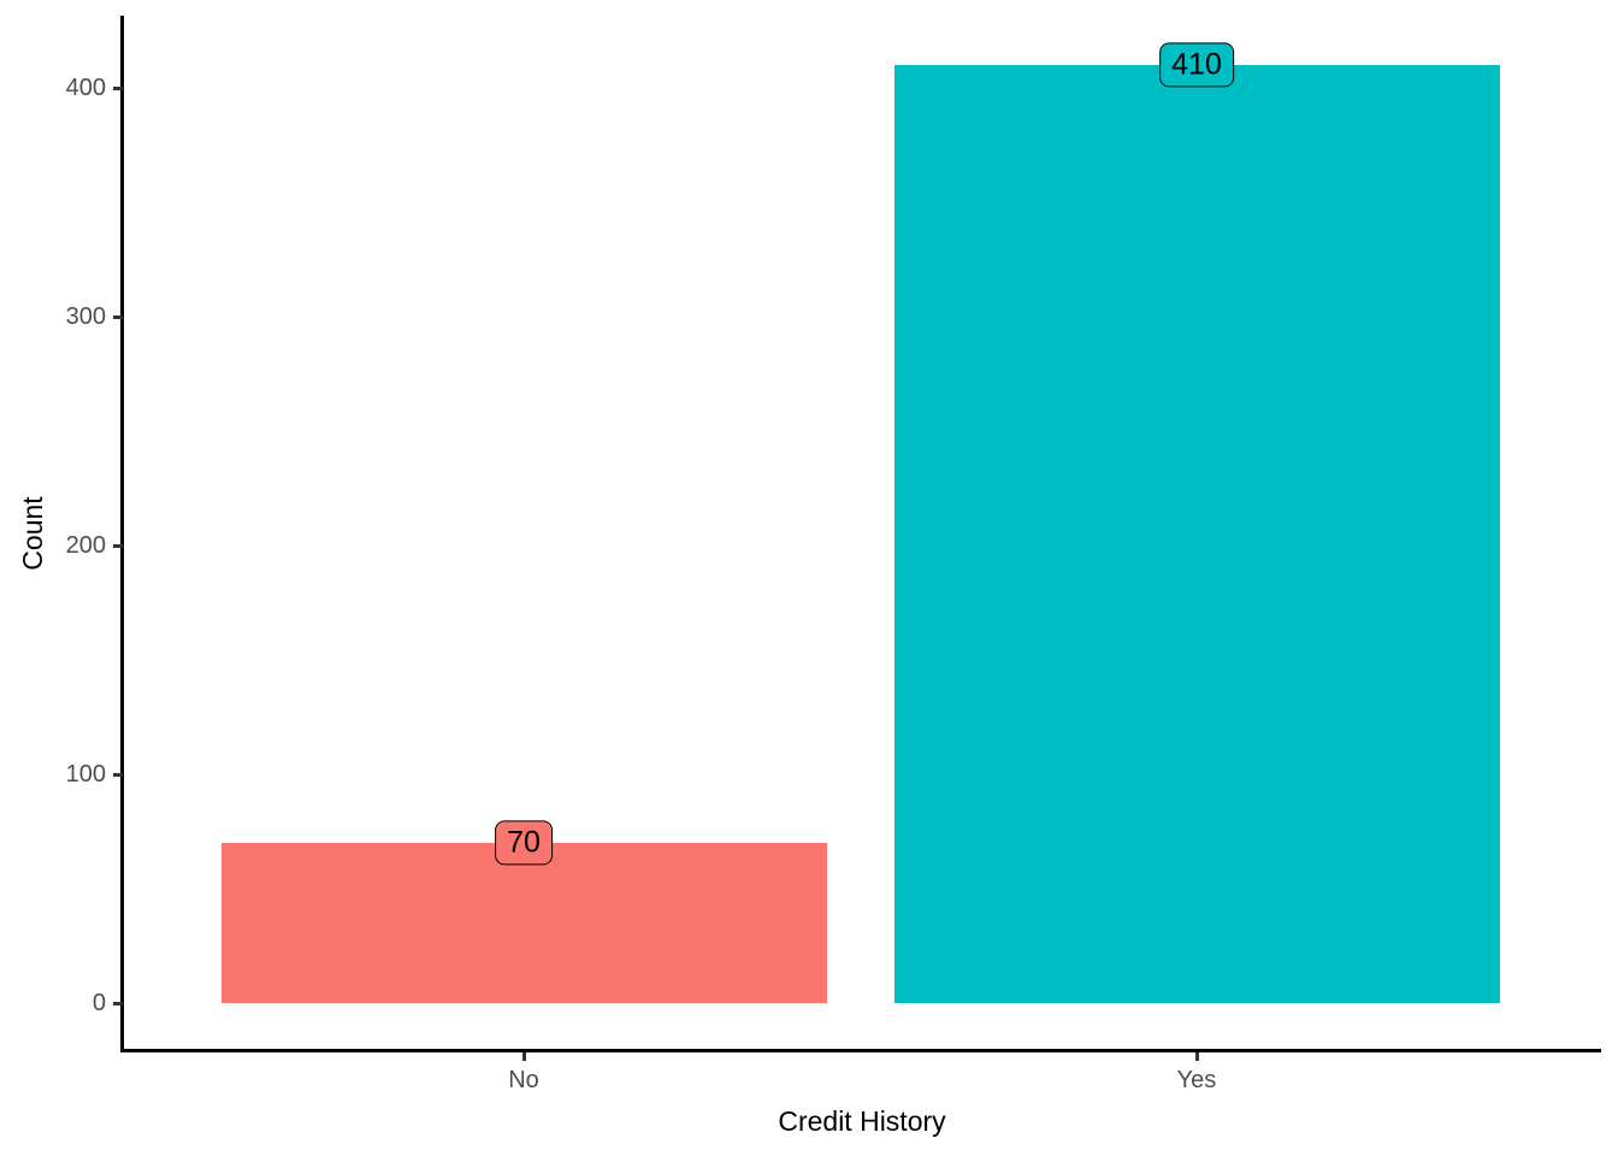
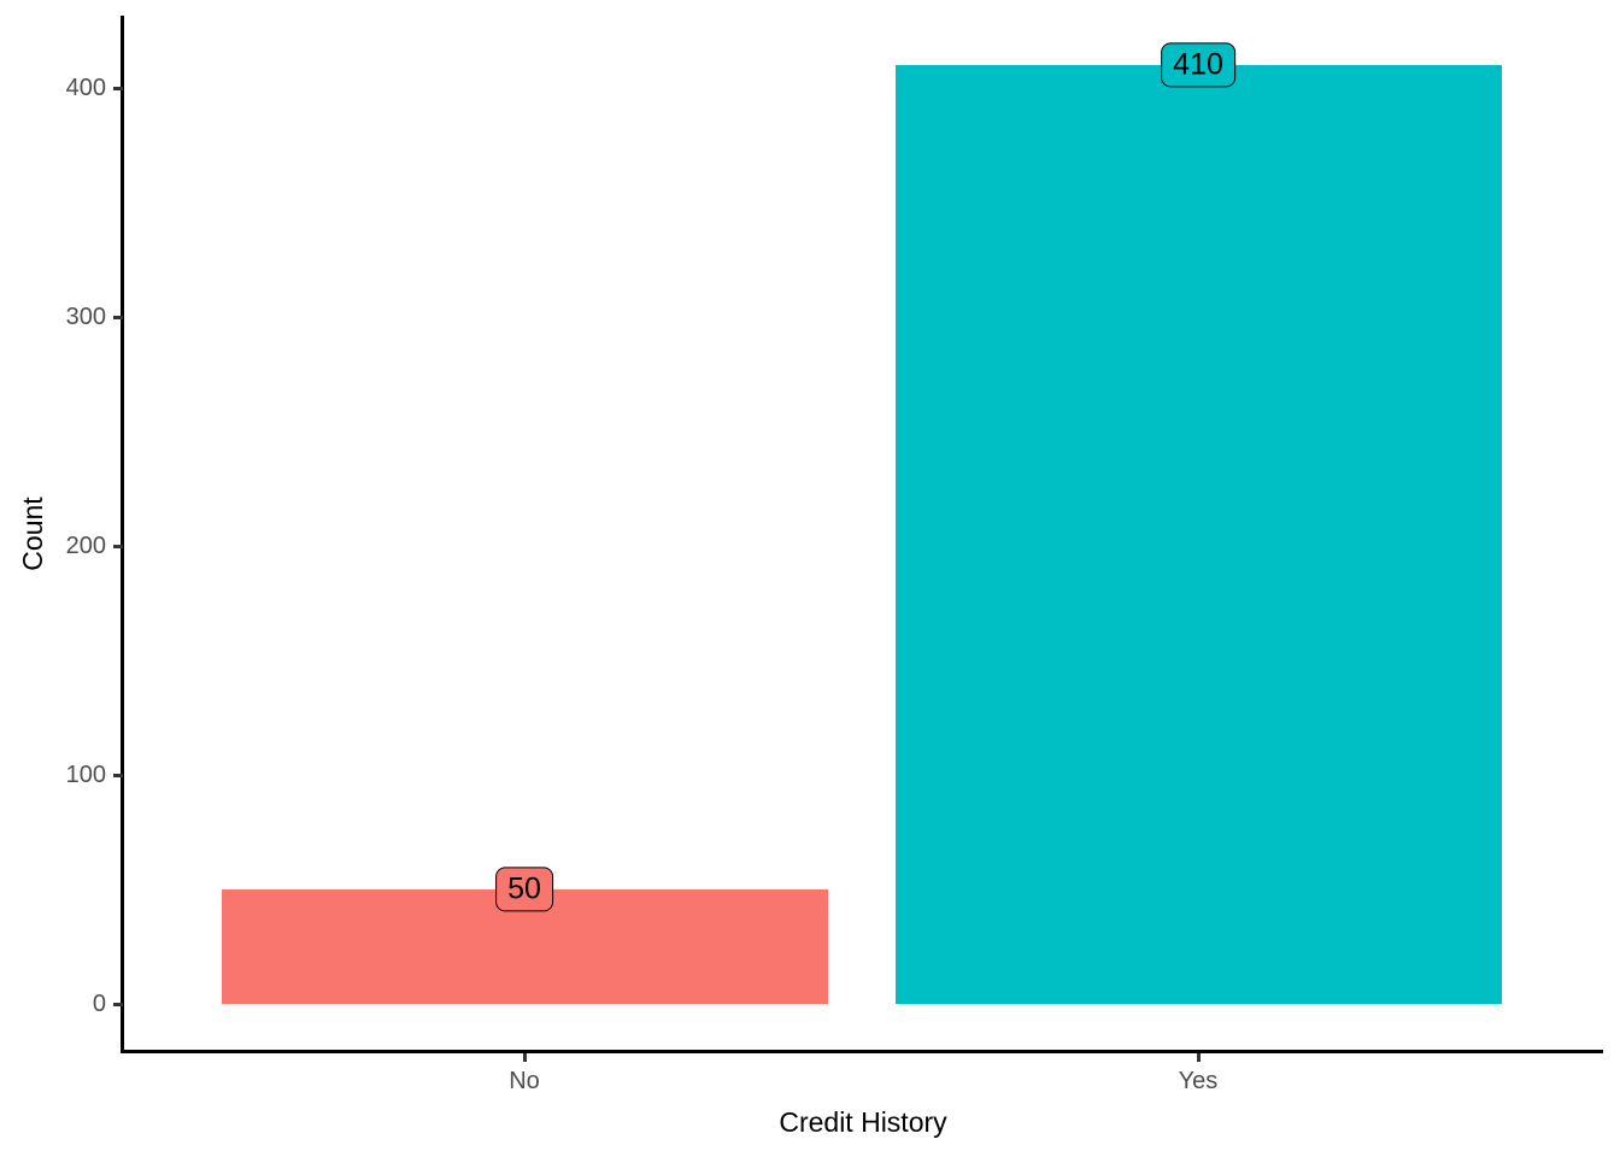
No: 70 -> 50
